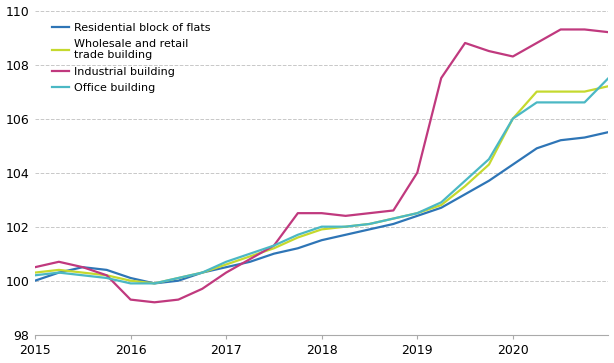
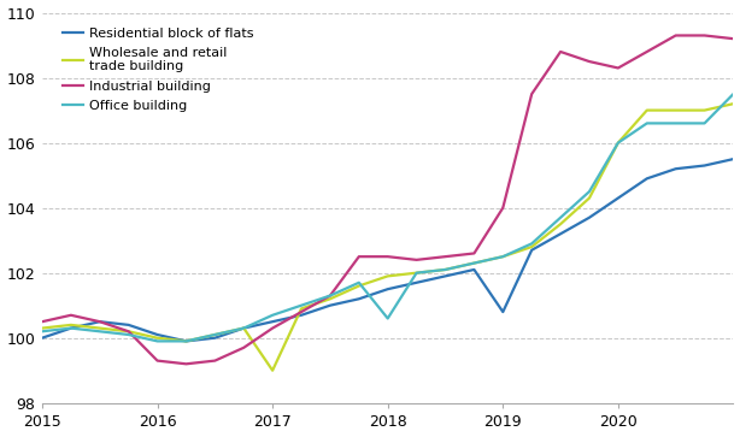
Wholesale and retail trade building/2017: 100.6 -> 99.0
Office building/2018: 102.0 -> 100.6
Residential block of flats/2019: 102.4 -> 100.8
